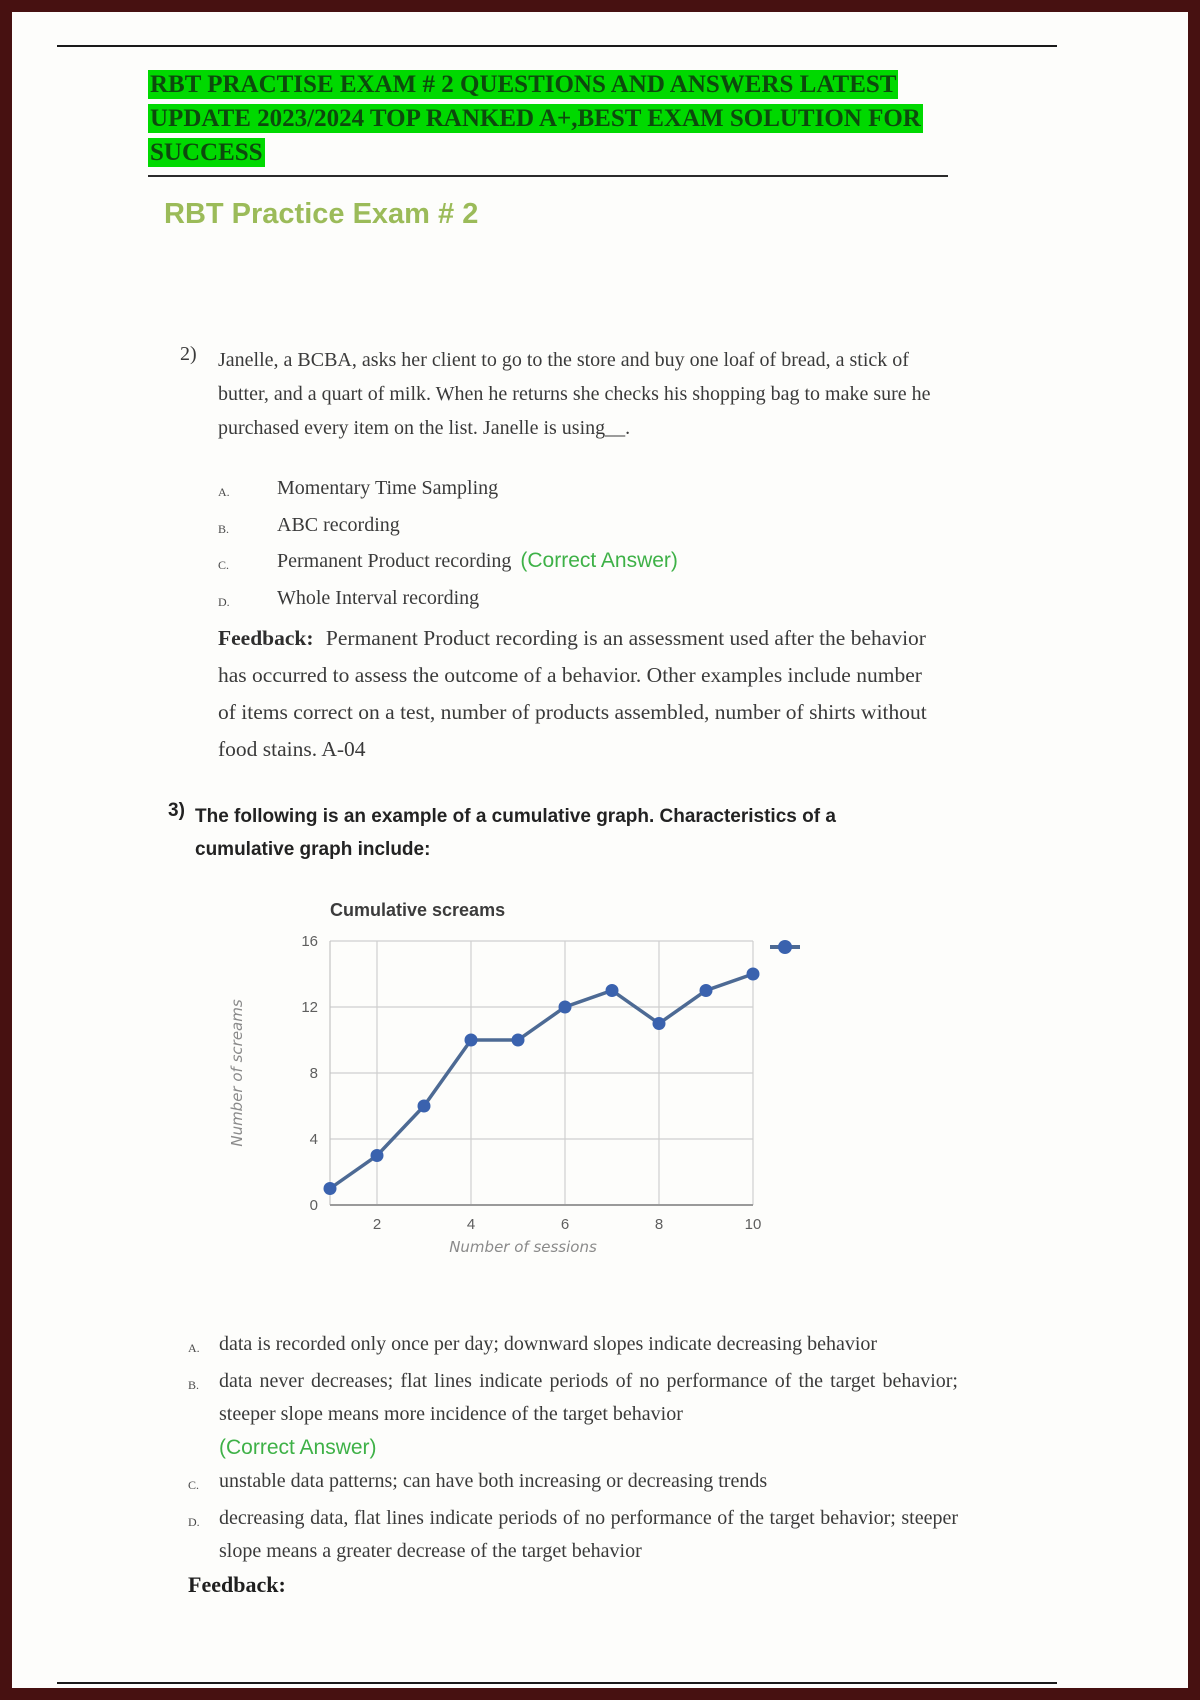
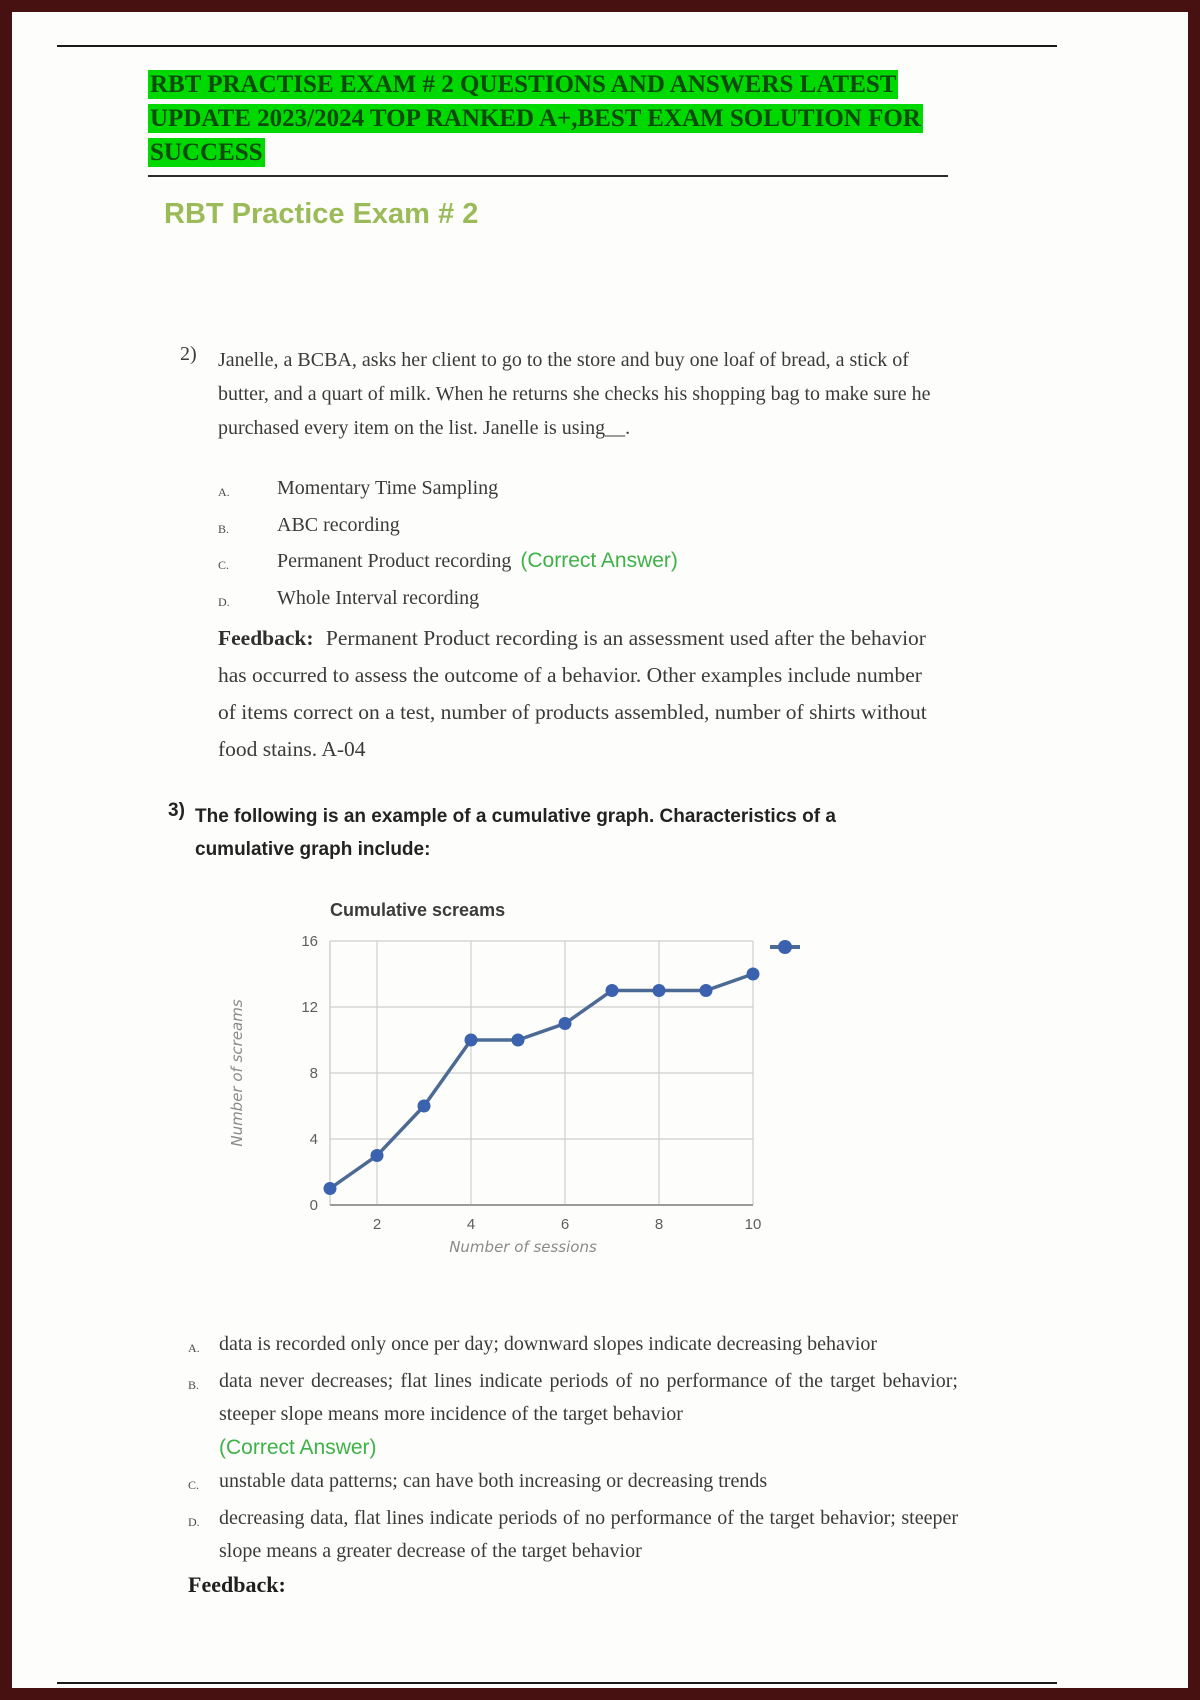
6: 12 -> 11
8: 11 -> 13
